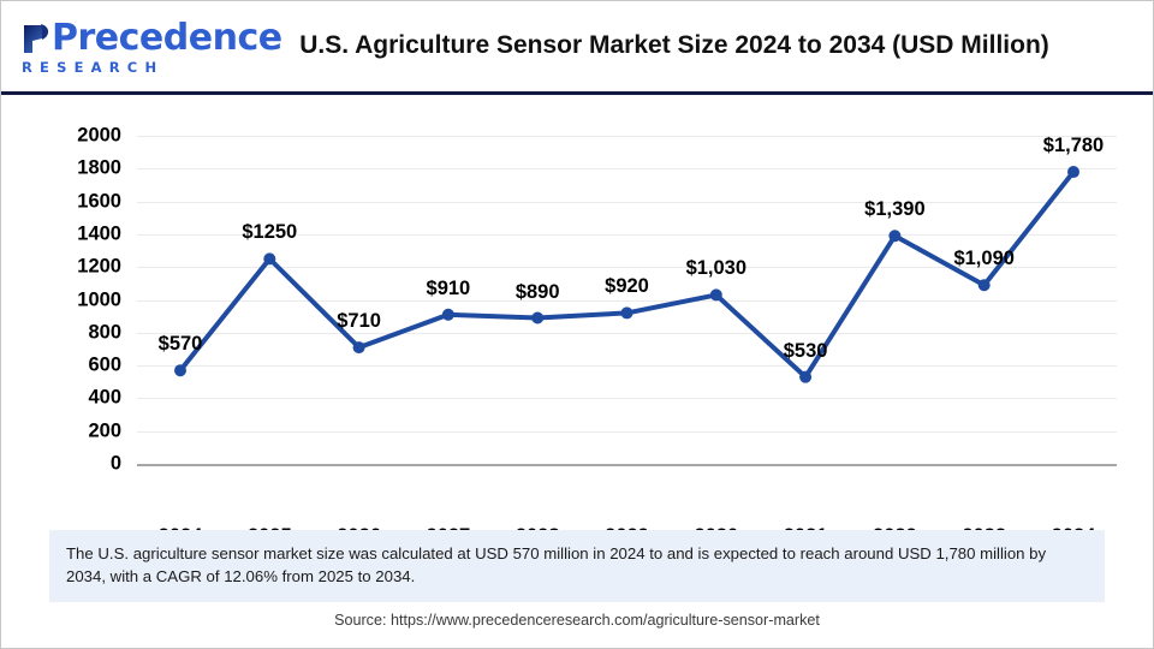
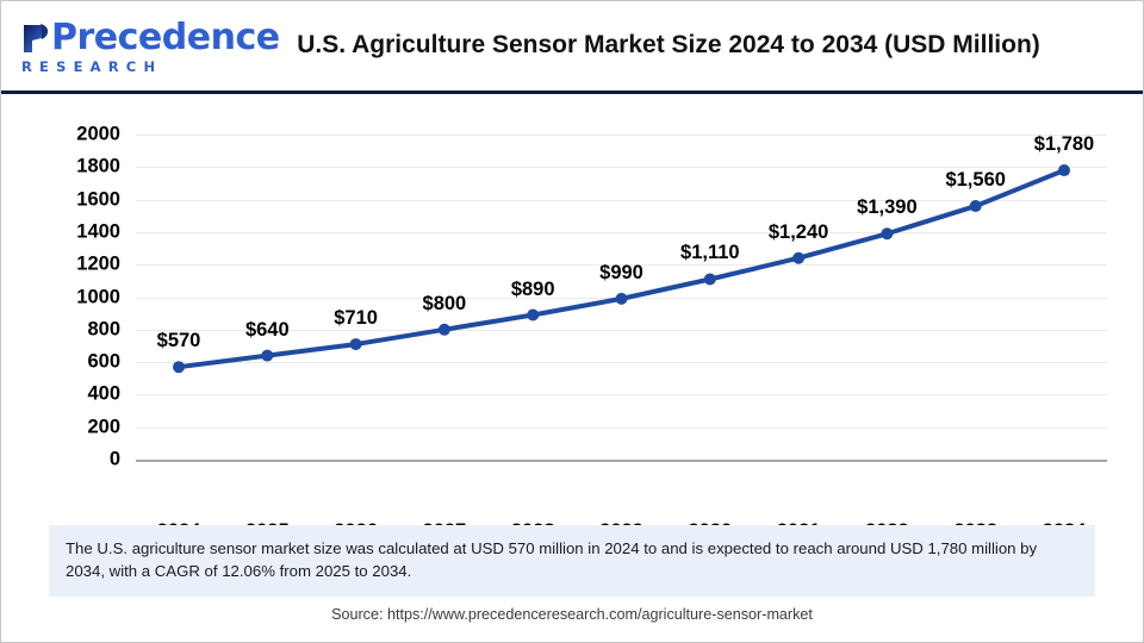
2025: $1250 -> $640
2027: $910 -> $800
2029: $920 -> $990
2030: $1,030 -> $1,110
2031: $530 -> $1,240
2033: $1,090 -> $1,560
